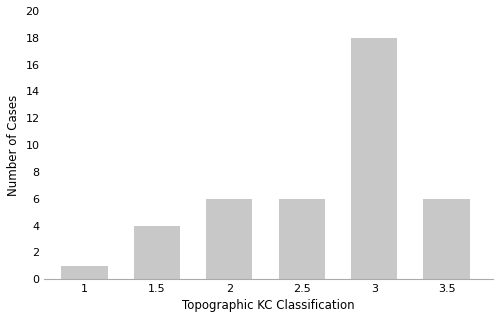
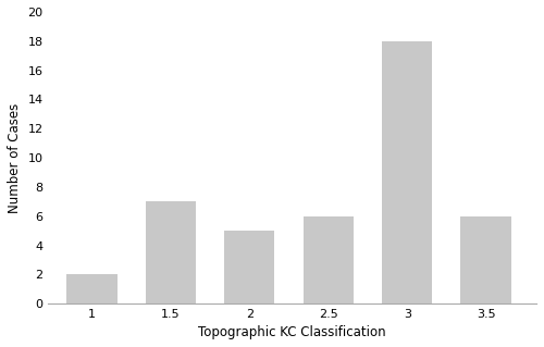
1: 1 -> 2
1.5: 4 -> 7
2: 6 -> 5
